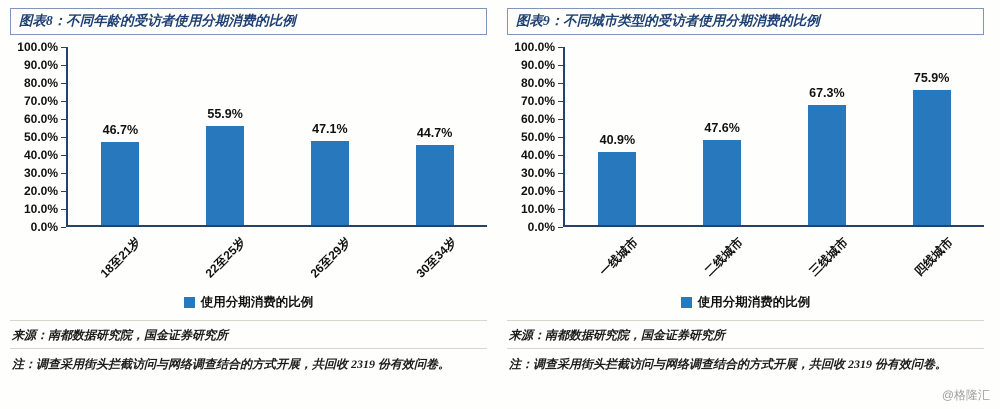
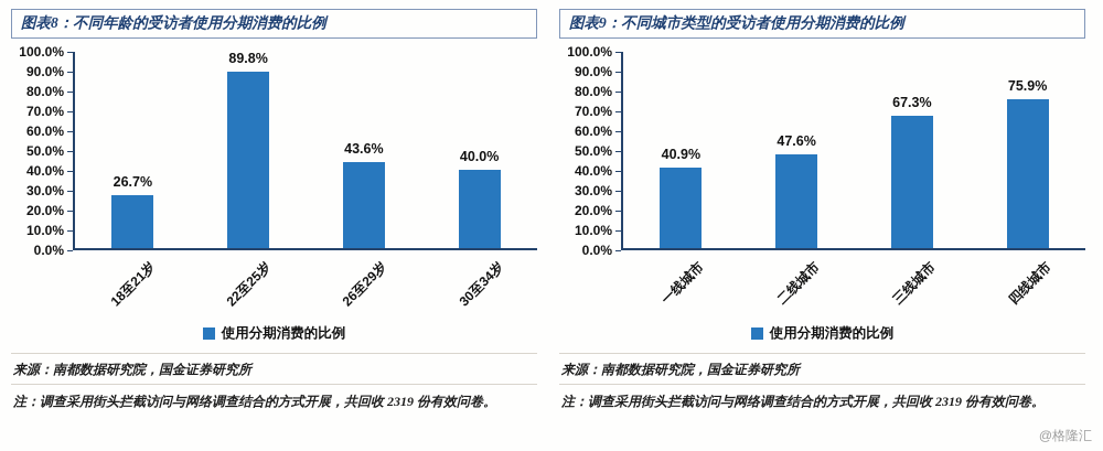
图表8：不同年龄的受访者使用分期消费的比例/18至21岁: 46.7% -> 26.7%
图表8：不同年龄的受访者使用分期消费的比例/22至25岁: 55.9% -> 89.8%
图表8：不同年龄的受访者使用分期消费的比例/26至29岁: 47.1% -> 43.6%
图表8：不同年龄的受访者使用分期消费的比例/30至34岁: 44.7% -> 40.0%
